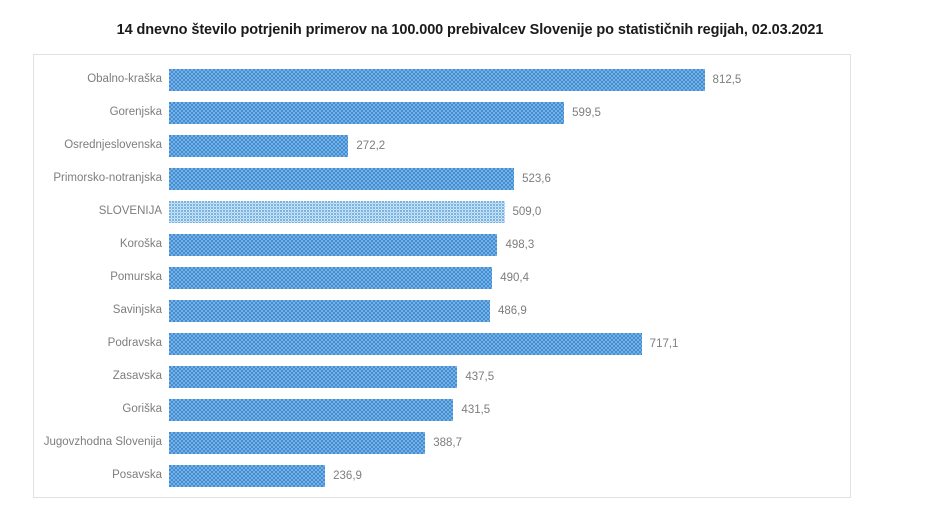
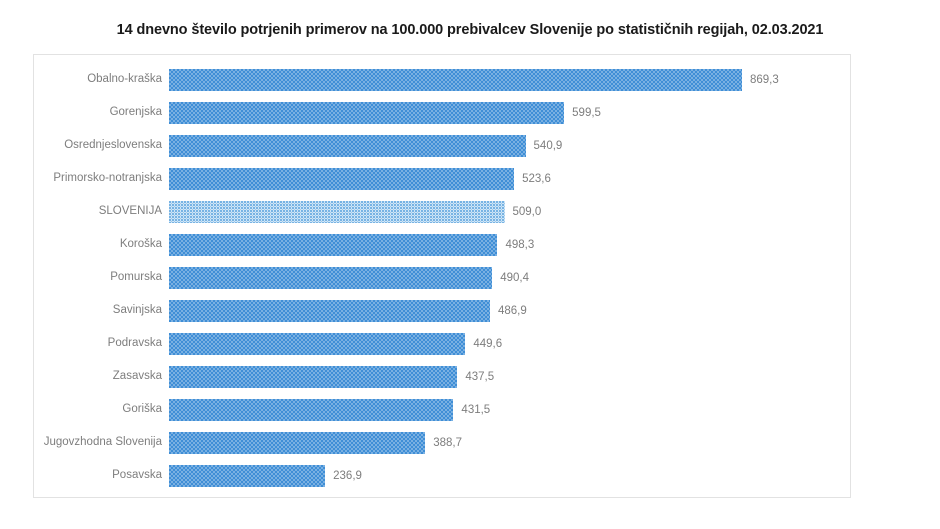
Obalno-kraška: 812,5 -> 869,3
Osrednjeslovenska: 272,2 -> 540,9
Podravska: 717,1 -> 449,6
